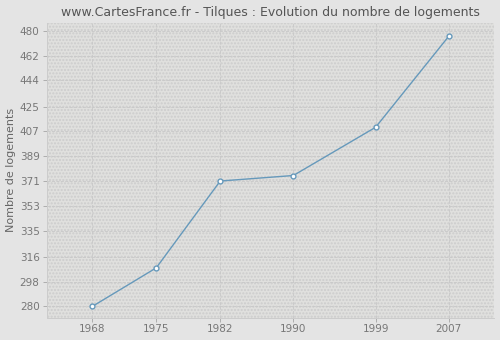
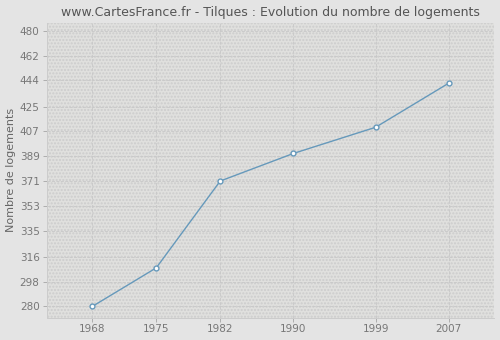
1990: 375 -> 391
2007: 476 -> 442
